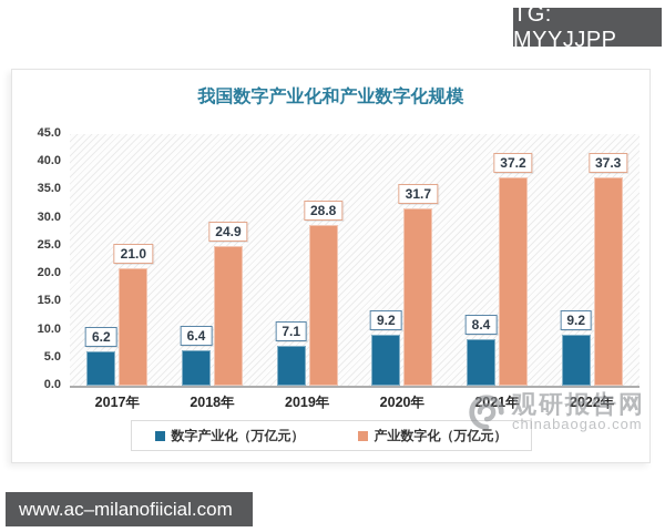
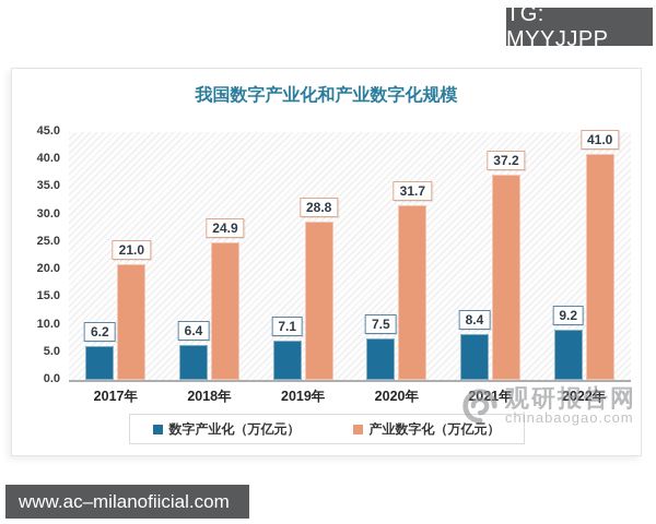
数字产业化（万亿元）/2020年: 9.2 -> 7.5
产业数字化（万亿元）/2022年: 37.3 -> 41.0
